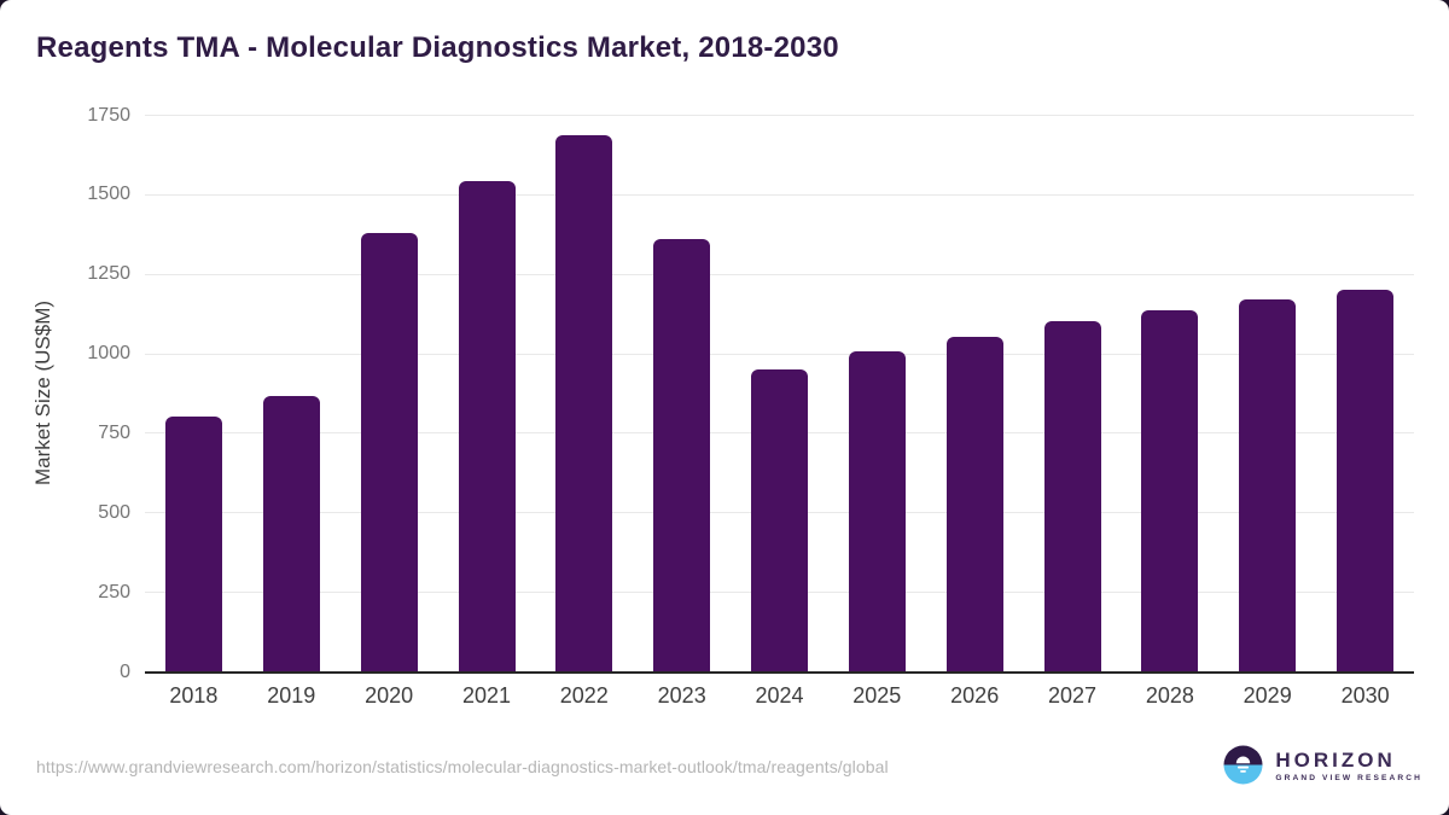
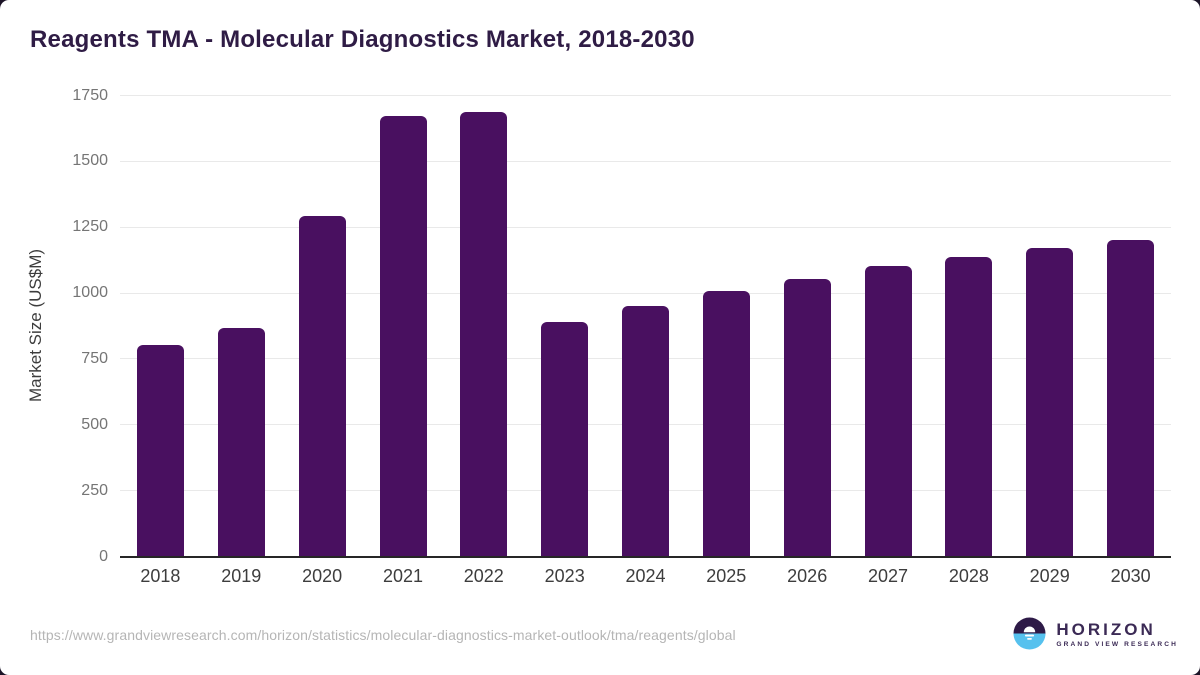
2020: 1380 -> 1290
2021: 1540 -> 1670
2023: 1360 -> 890
